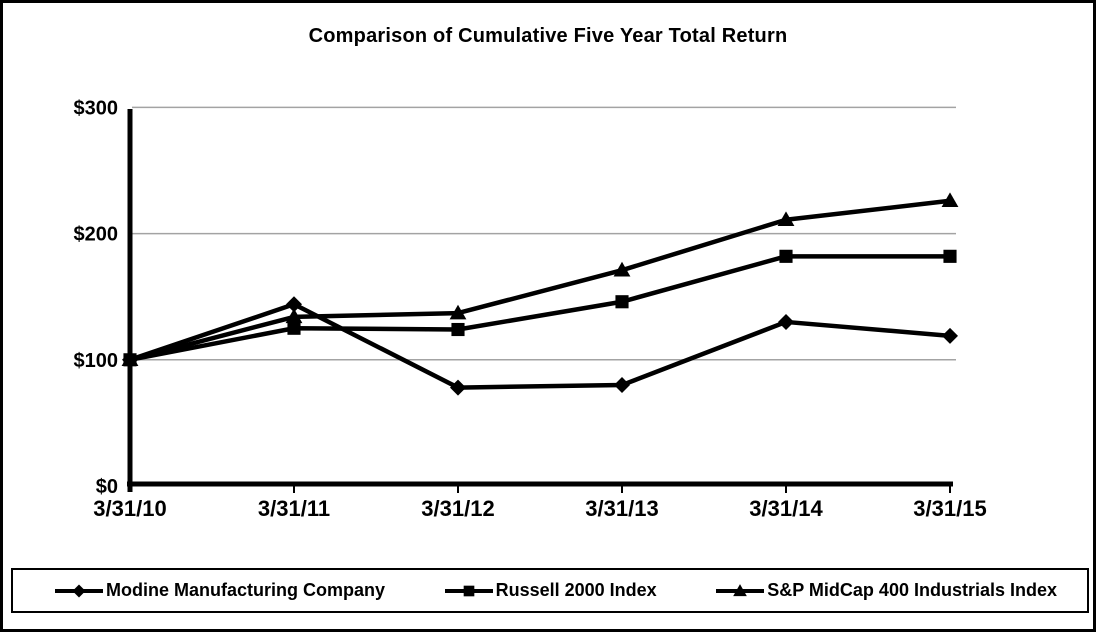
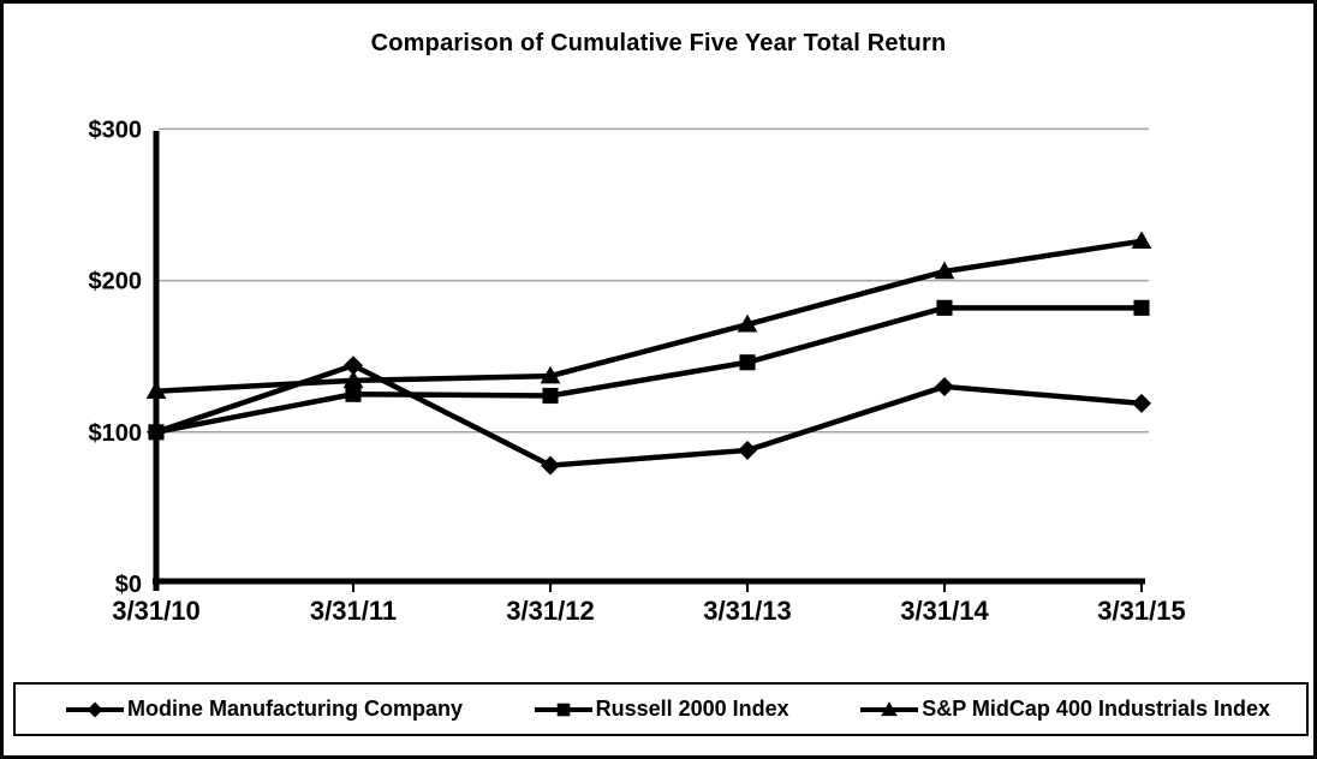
S&P MidCap 400 Industrials Index/3/31/10: $100 -> $127
Modine Manufacturing Company/3/31/13: $80 -> $88
S&P MidCap 400 Industrials Index/3/31/14: $211 -> $206
